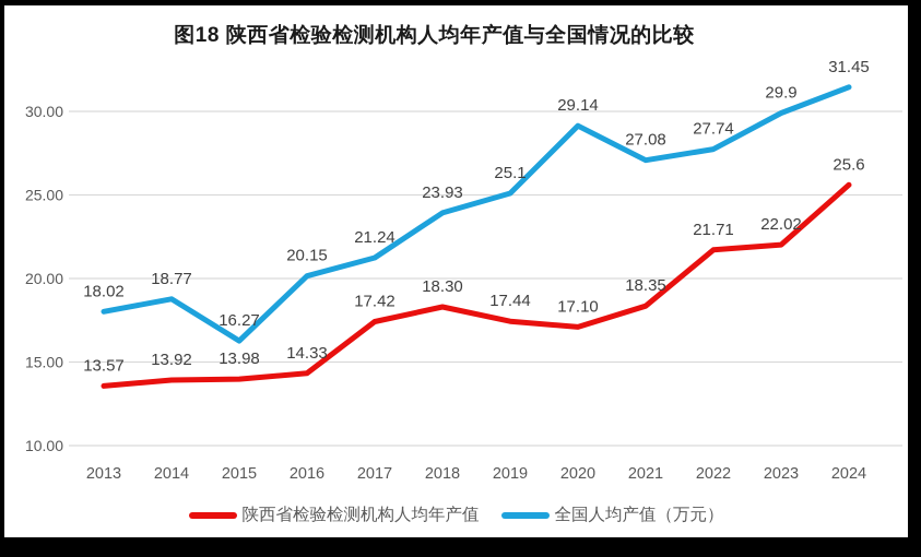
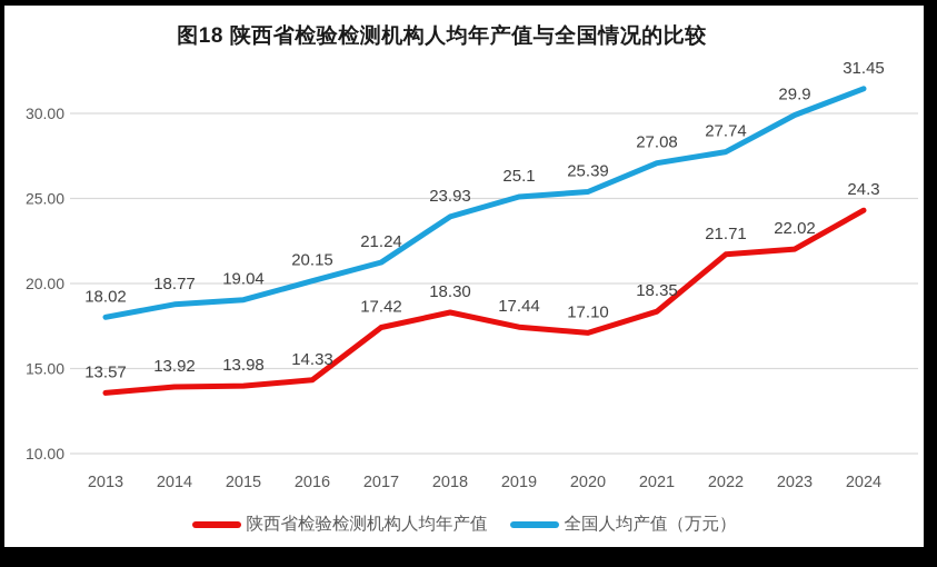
全国人均产值（万元）/2015: 16.27 -> 19.04
全国人均产值（万元）/2020: 29.14 -> 25.39
陕西省检验检测机构人均年产值/2024: 25.6 -> 24.3
